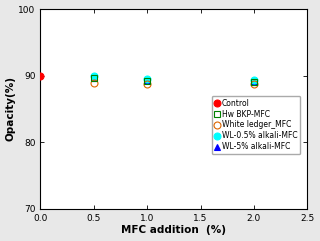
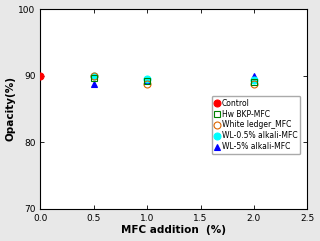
White ledger_MFC/0.5: 88.9 -> 90.0
WL-5% alkali-MFC/0.5: 89.7 -> 88.8
WL-5% alkali-MFC/2.0: 89.1 -> 90.0
